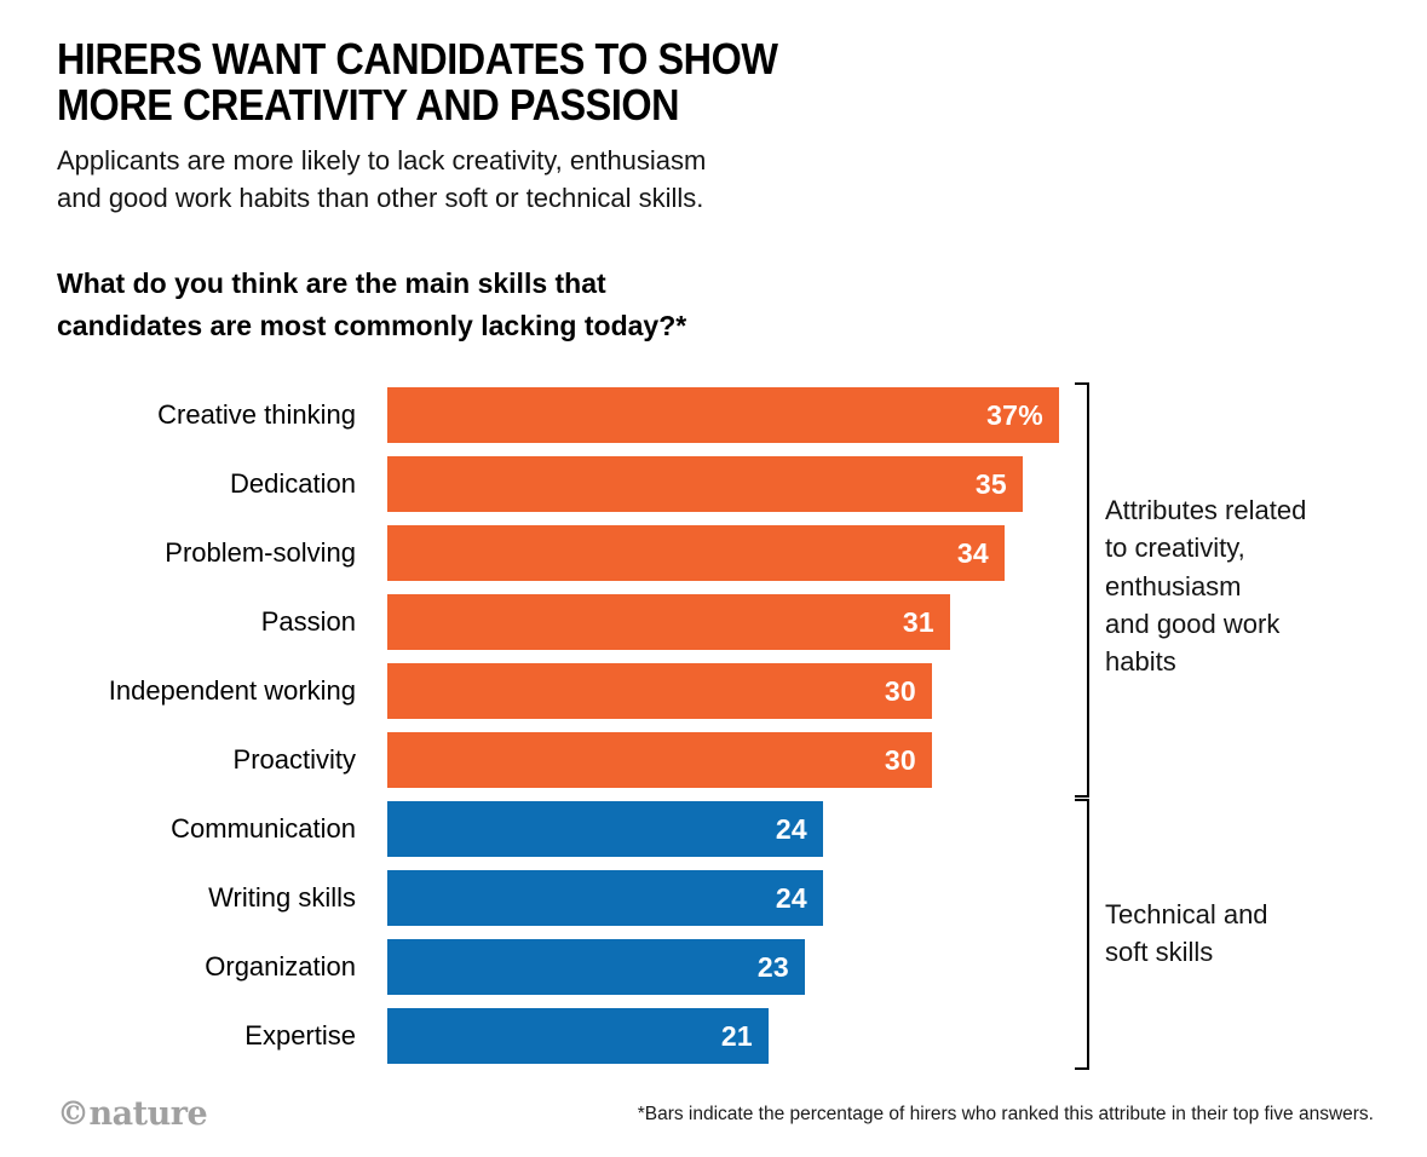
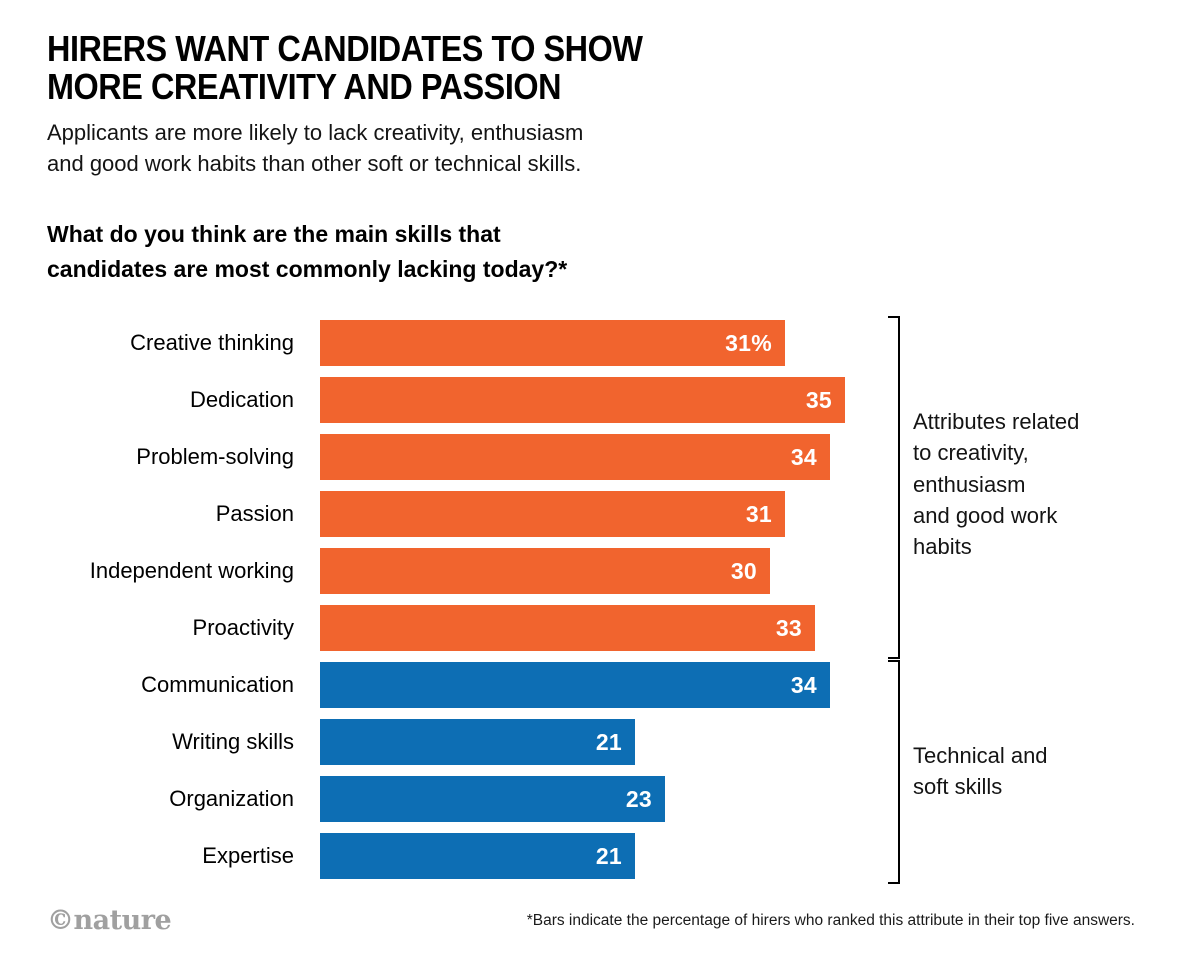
Creative thinking: 37% -> 31%
Proactivity: 30 -> 33
Communication: 24 -> 34
Writing skills: 24 -> 21
